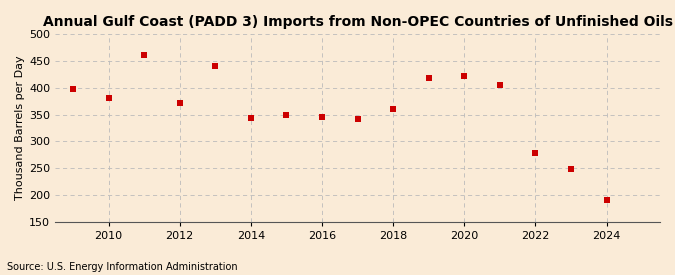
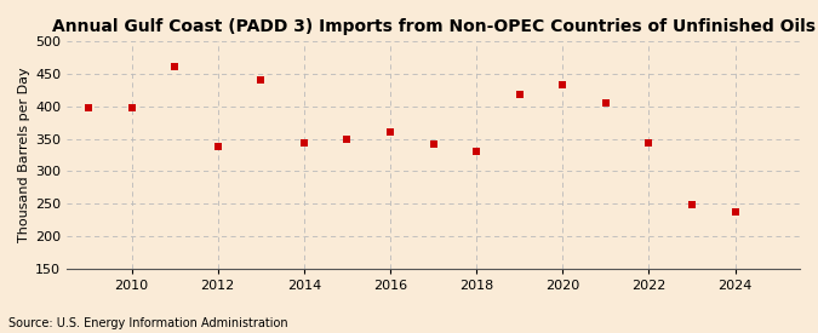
2010: 382 -> 398
2012: 372 -> 338
2016: 346 -> 360
2018: 360 -> 330
2020: 422 -> 434
2022: 279 -> 344
2024: 191 -> 238
